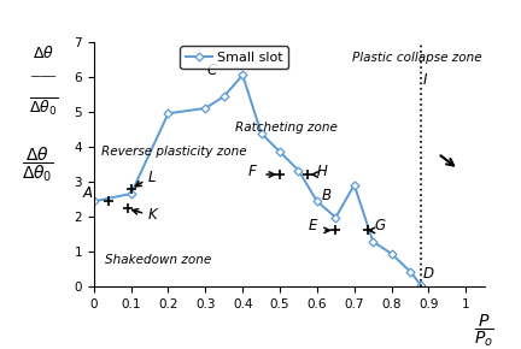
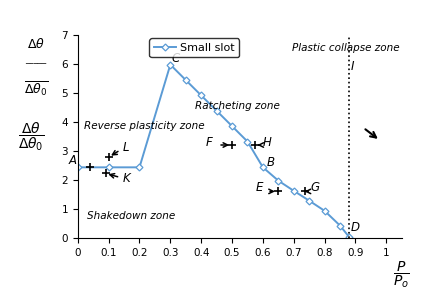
0.1: 2.65 -> 2.43
0.2: 4.95 -> 2.43
0.3: 5.10 -> 5.97
0.4: 6.05 -> 4.91
0.7: 2.90 -> 1.62
